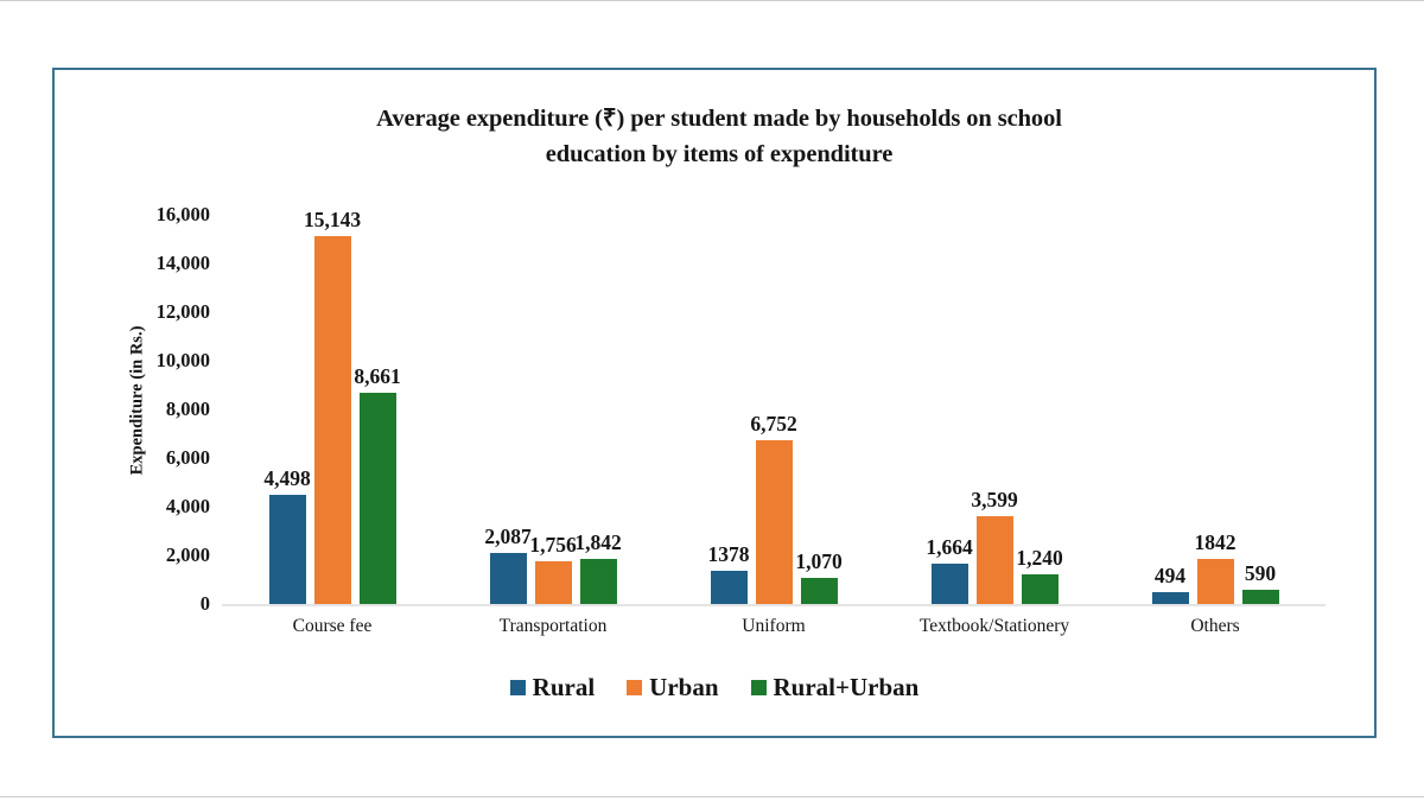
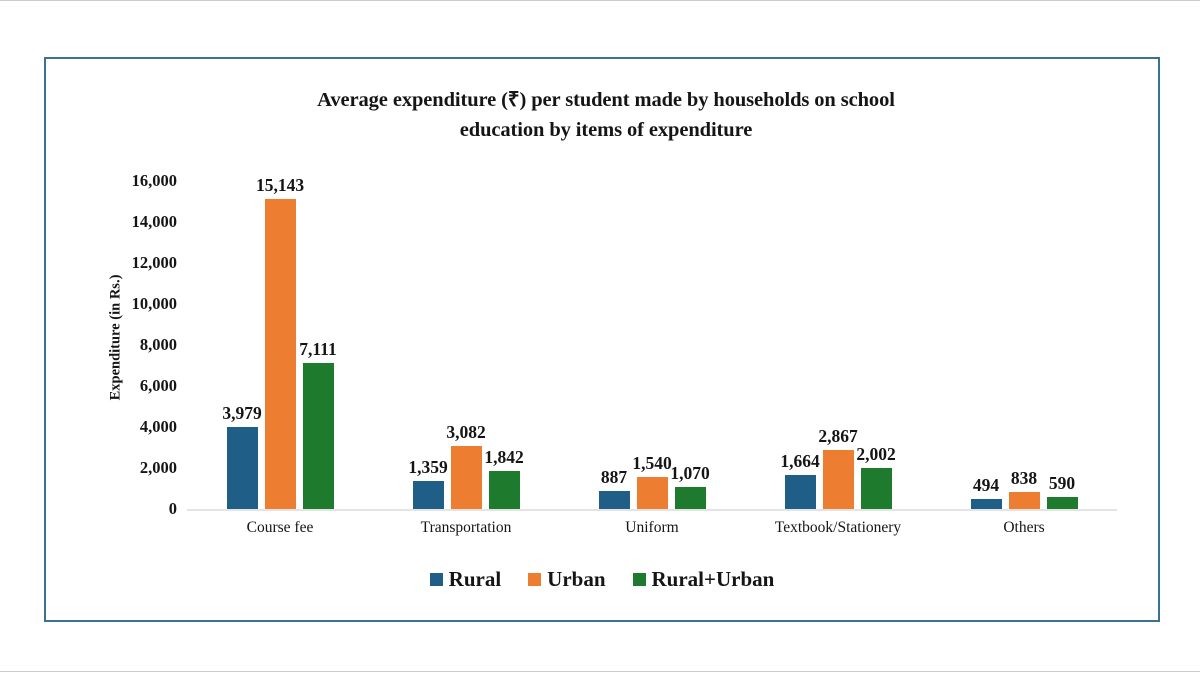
Rural/Course fee: 4,498 -> 3,979
Rural+Urban/Course fee: 8,661 -> 7,111
Rural/Transportation: 2,087 -> 1,359
Urban/Transportation: 1,756 -> 3,082
Rural/Uniform: 1378 -> 887
Urban/Uniform: 6,752 -> 1,540
Urban/Textbook/Stationery: 3,599 -> 2,867
Rural+Urban/Textbook/Stationery: 1,240 -> 2,002
Urban/Others: 1842 -> 838
